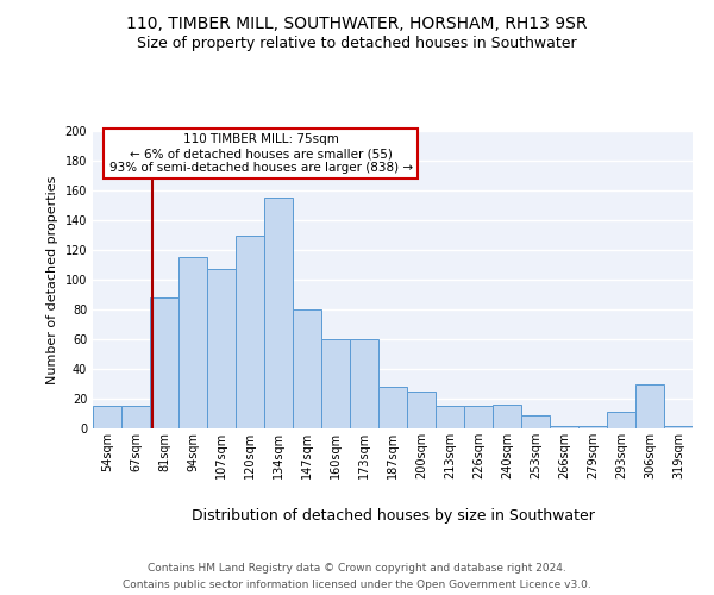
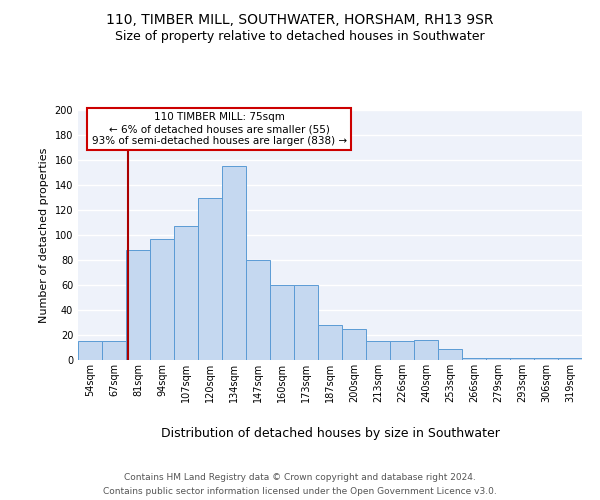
94sqm: 115 -> 97
293sqm: 11 -> 2
306sqm: 30 -> 2
